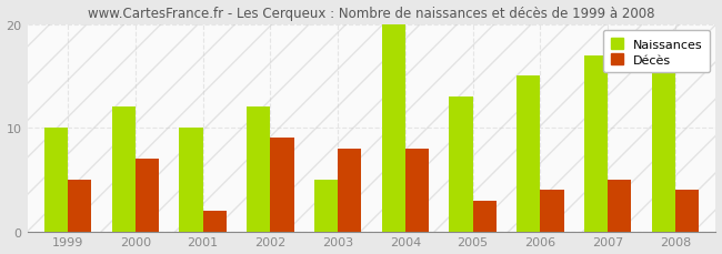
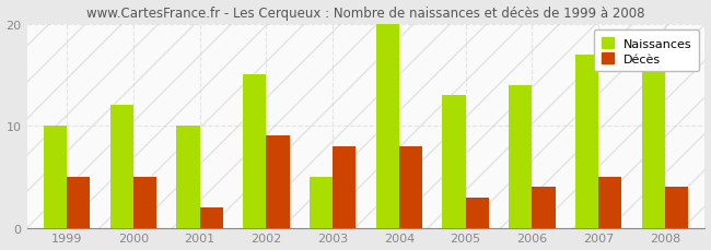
Décès/2000: 7 -> 5
Naissances/2002: 12 -> 15
Naissances/2006: 15 -> 14
